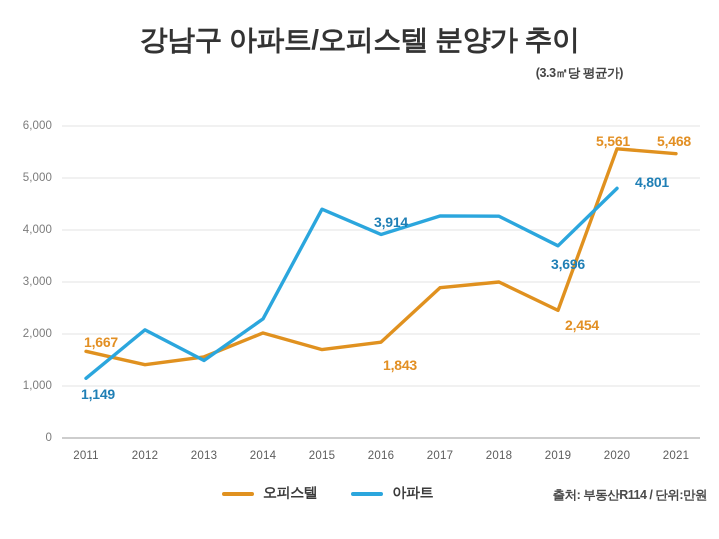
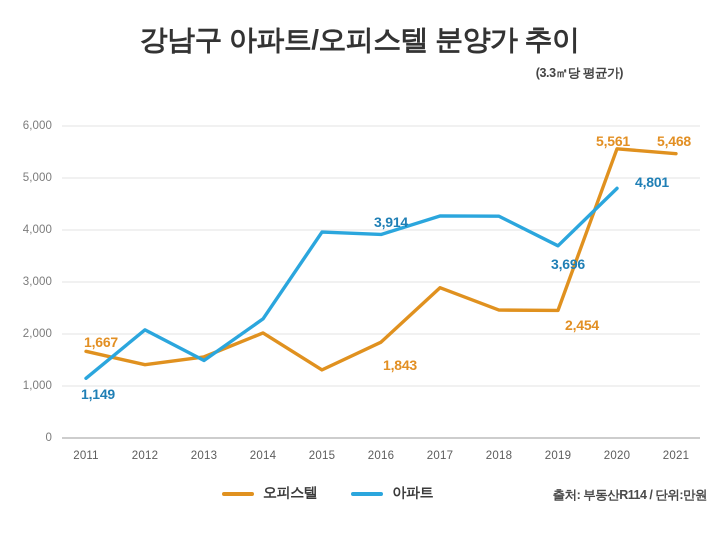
오피스텔/2015: 1700 -> 1300
아파트/2015: 4400 -> 4000
오피스텔/2018: 3000 -> 2500
